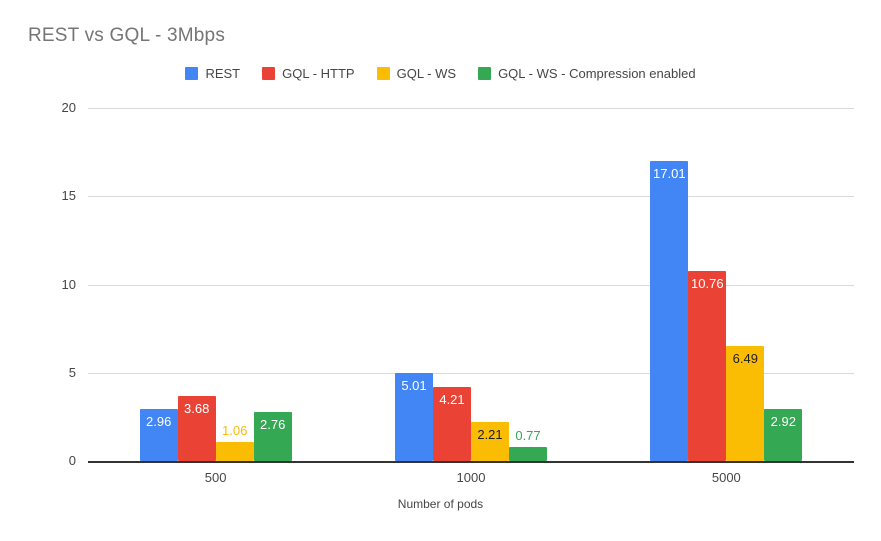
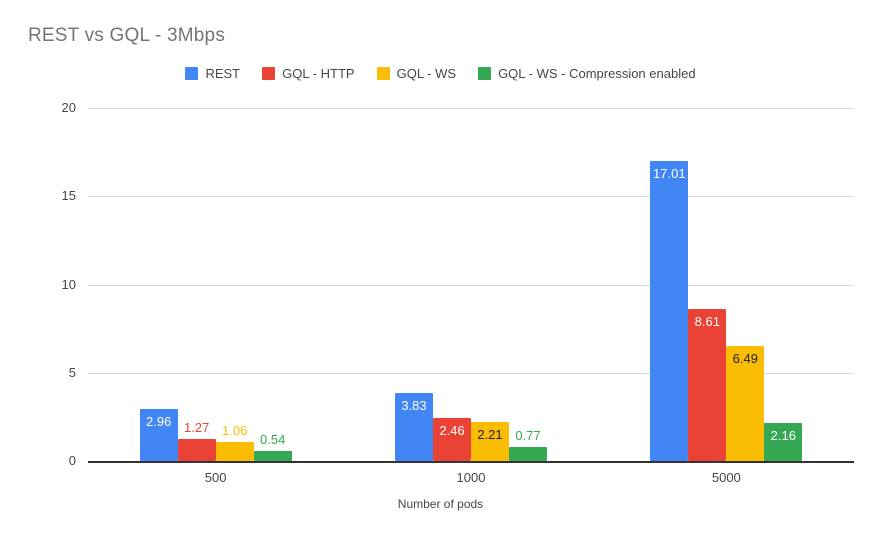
GQL - HTTP/500: 3.68 -> 1.27
GQL - WS - Compression enabled/500: 2.76 -> 0.54
REST/1000: 5.01 -> 3.83
GQL - HTTP/1000: 4.21 -> 2.46
GQL - HTTP/5000: 10.76 -> 8.61
GQL - WS - Compression enabled/5000: 2.92 -> 2.16
